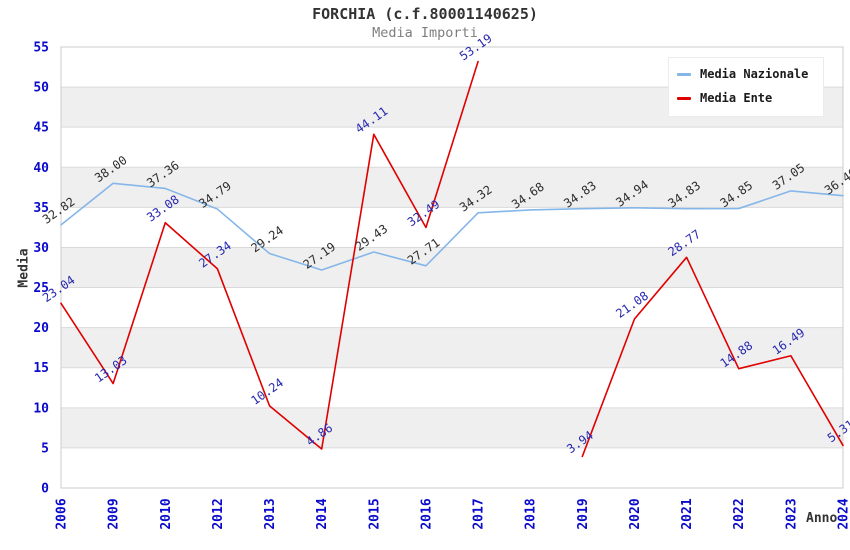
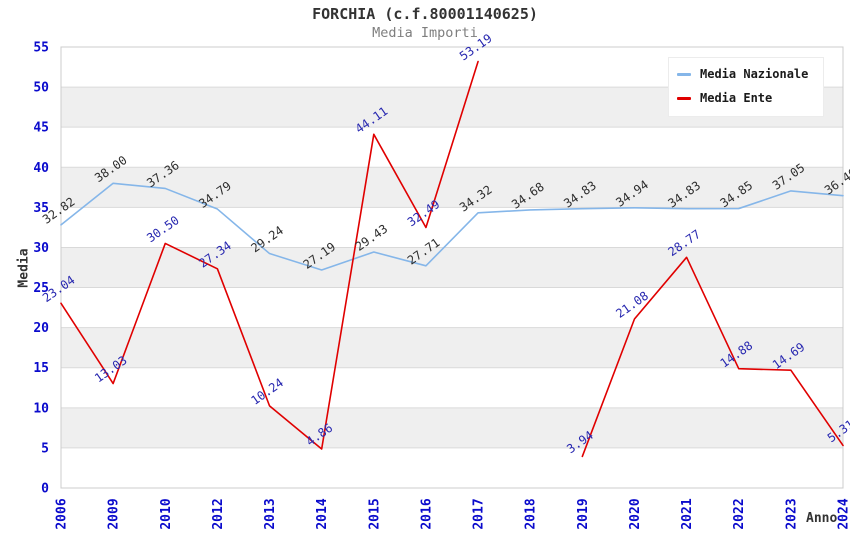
Media Ente/2010: 33.08 -> 30.50
Media Ente/2023: 16.49 -> 14.69
